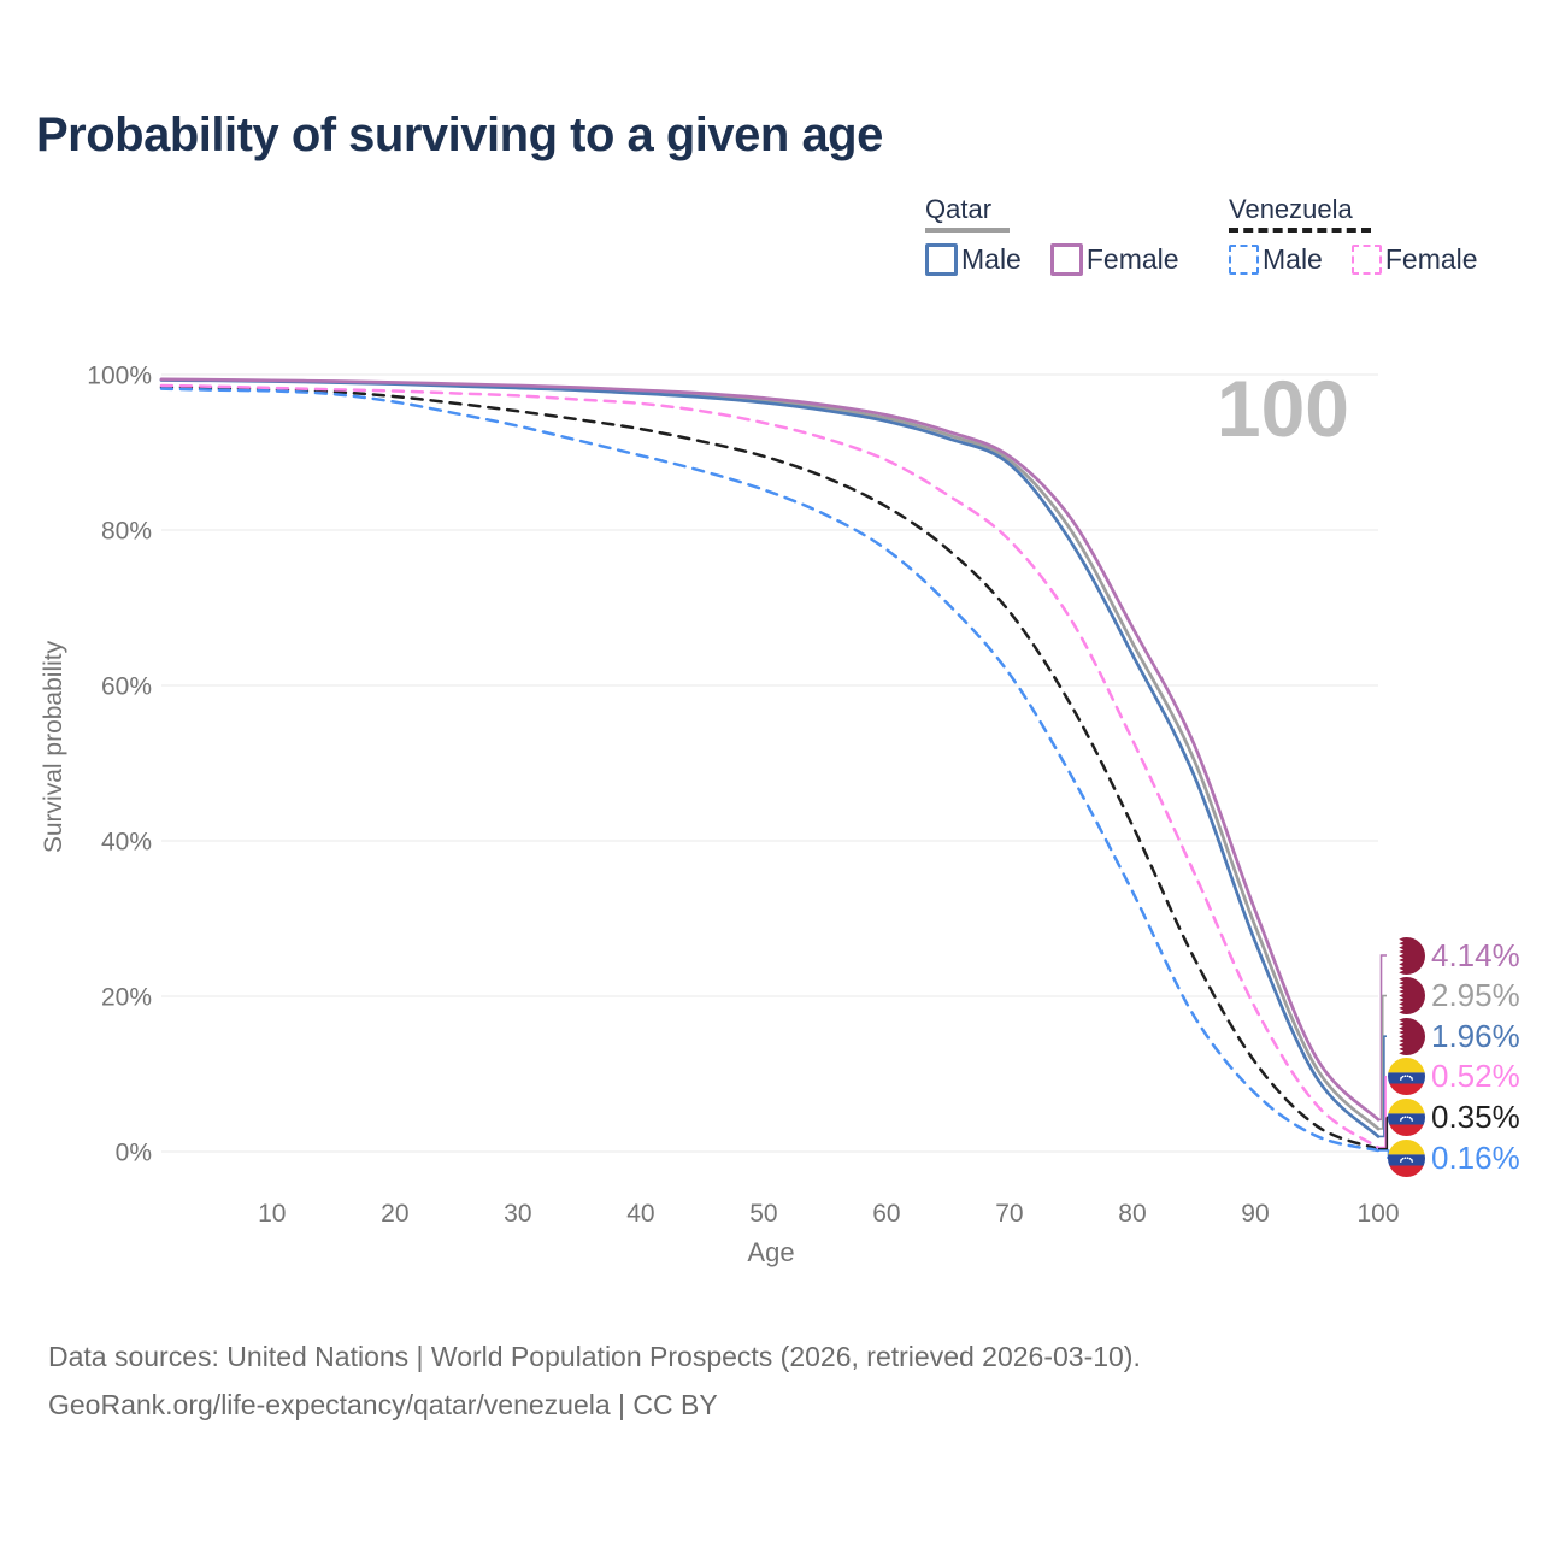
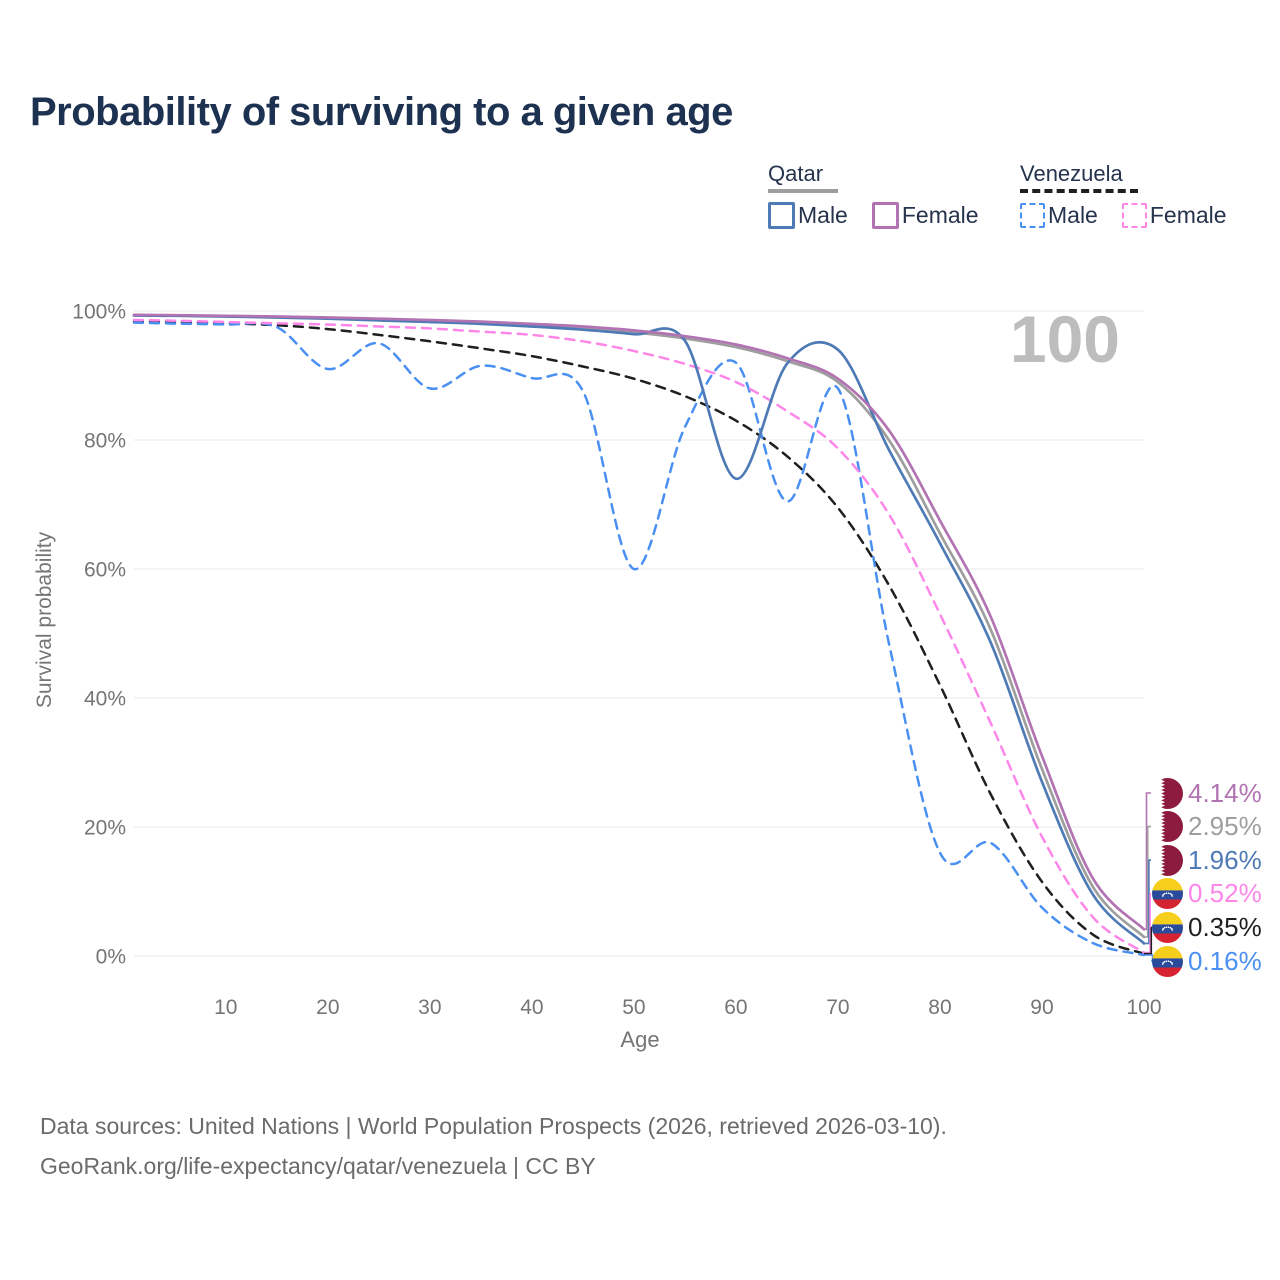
Venezuela Male/20: 96% -> 91%
Venezuela Male/30: 93% -> 88%
Venezuela Male/50: 85% -> 60%
Qatar Male/60: 94% -> 74%
Venezuela Male/60: 78% -> 92%
Qatar Male/70: 88% -> 94%
Venezuela Male/70: 62% -> 88%
Venezuela Male/80: 34% -> 16%
